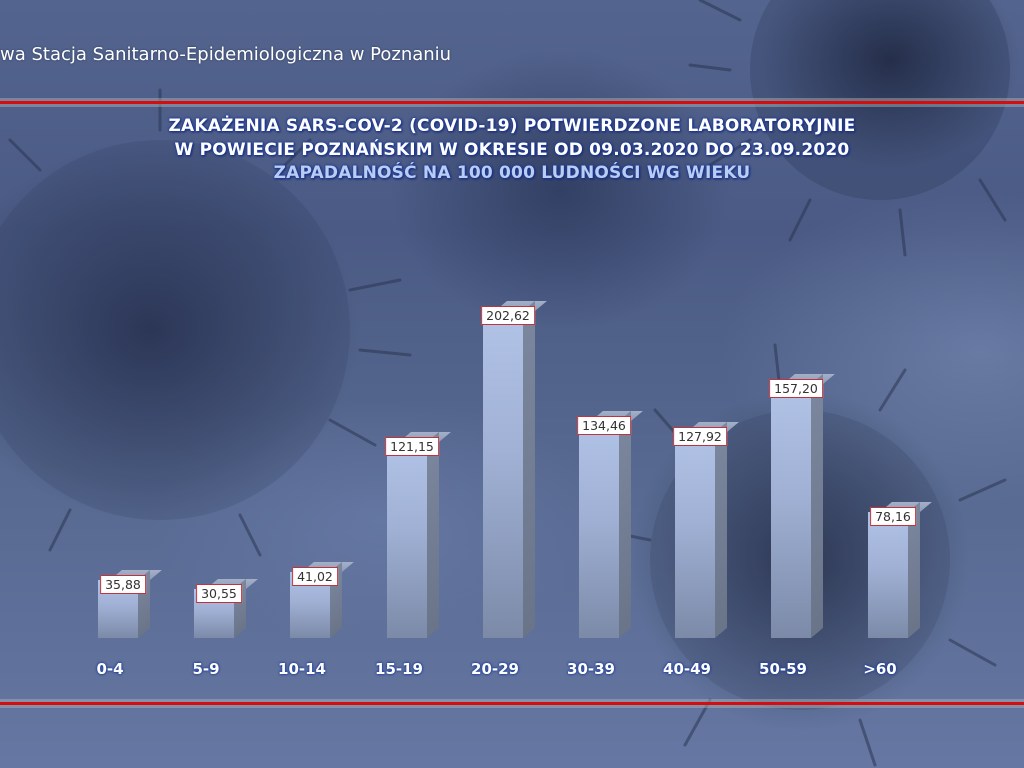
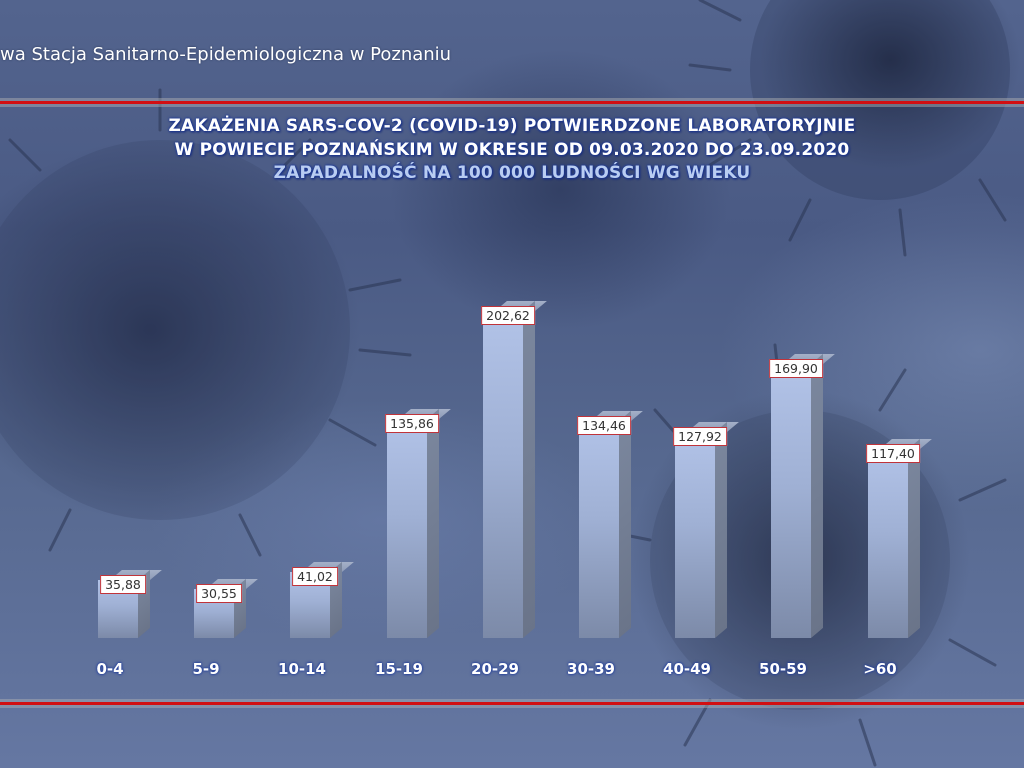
15-19: 121,15 -> 135,86
50-59: 157,20 -> 169,90
>60: 78,16 -> 117,40
